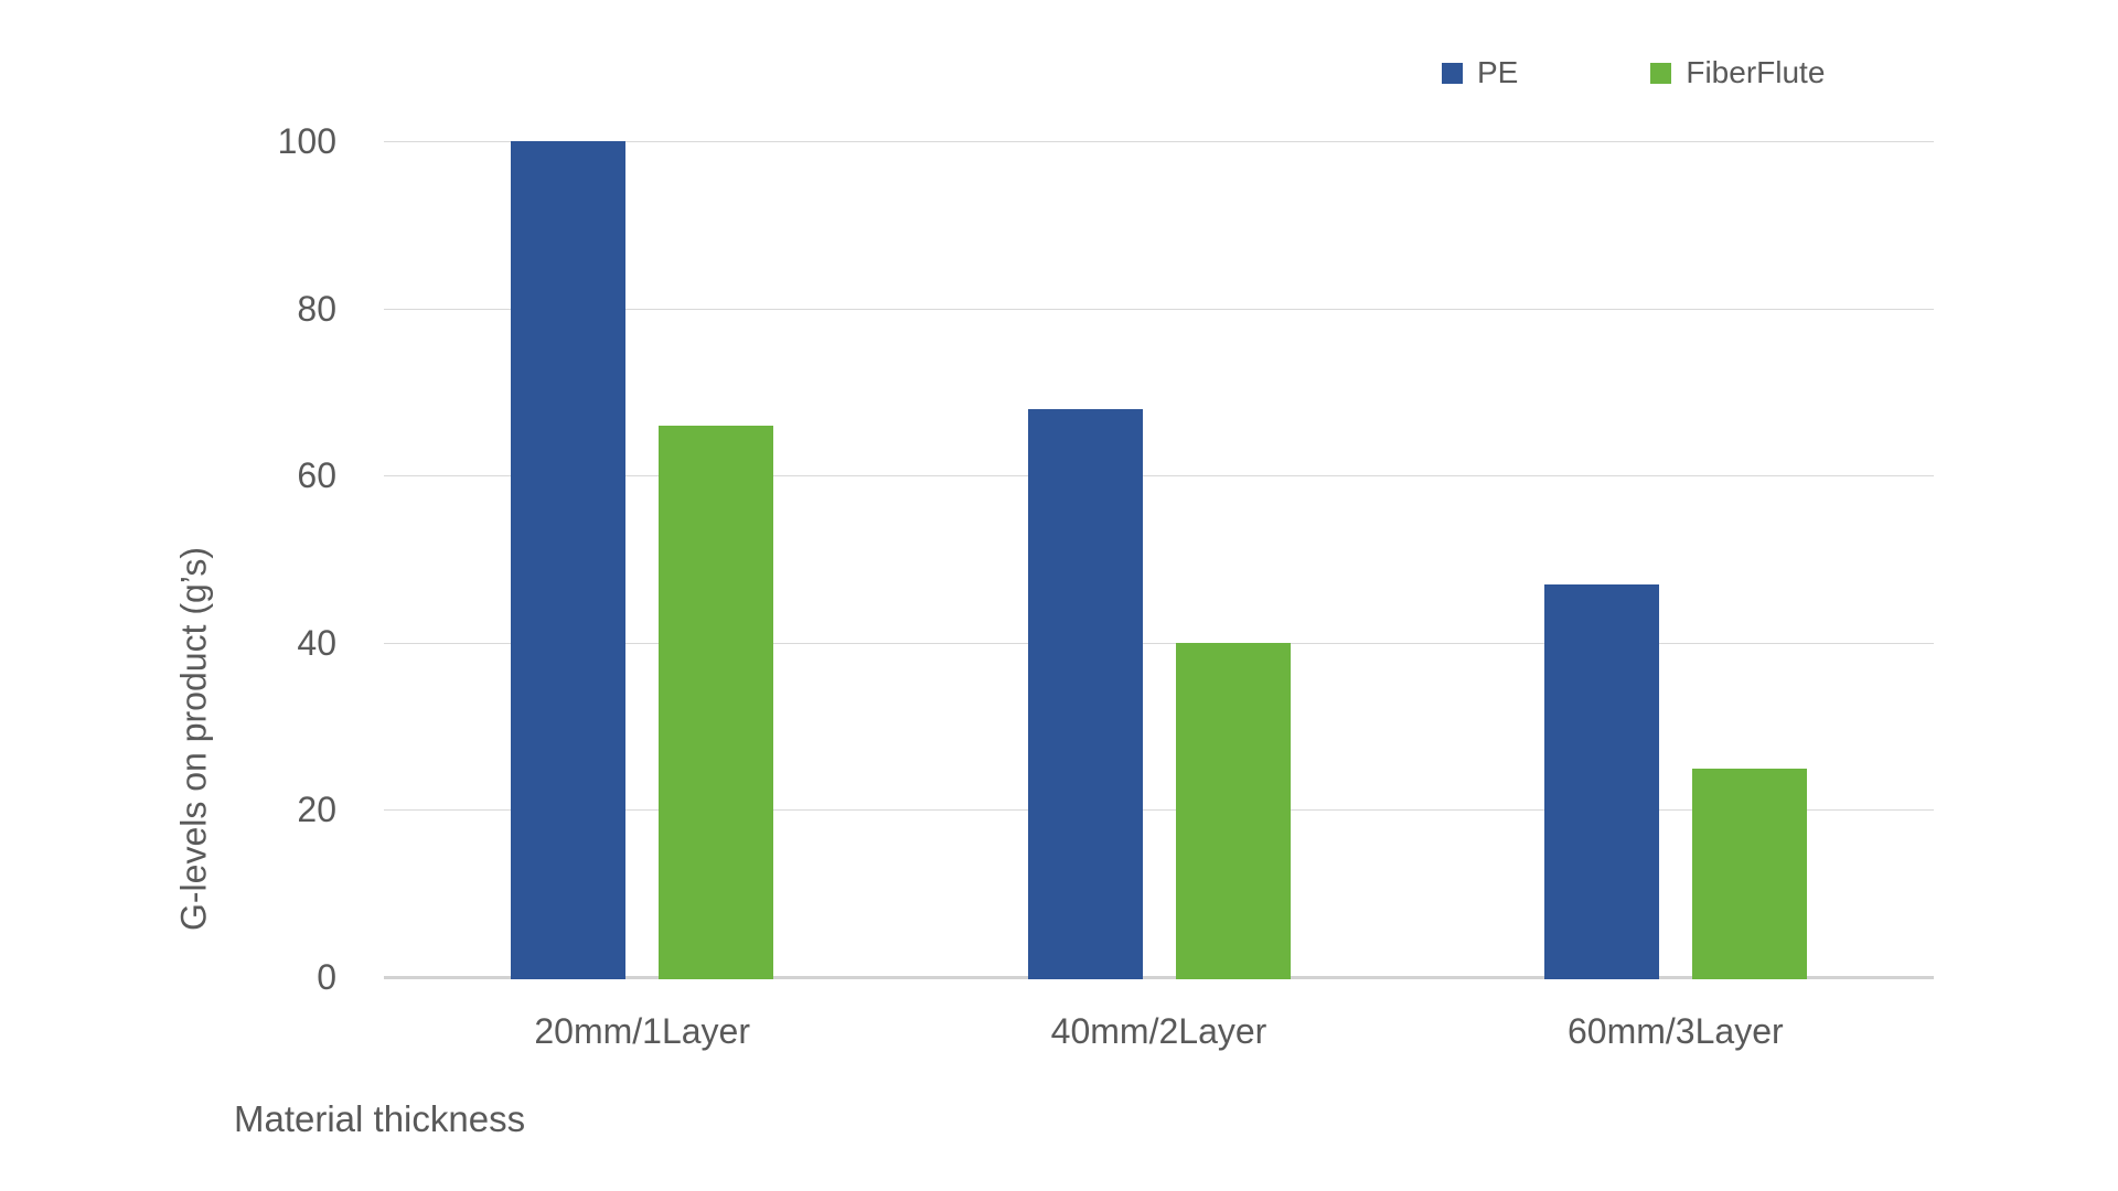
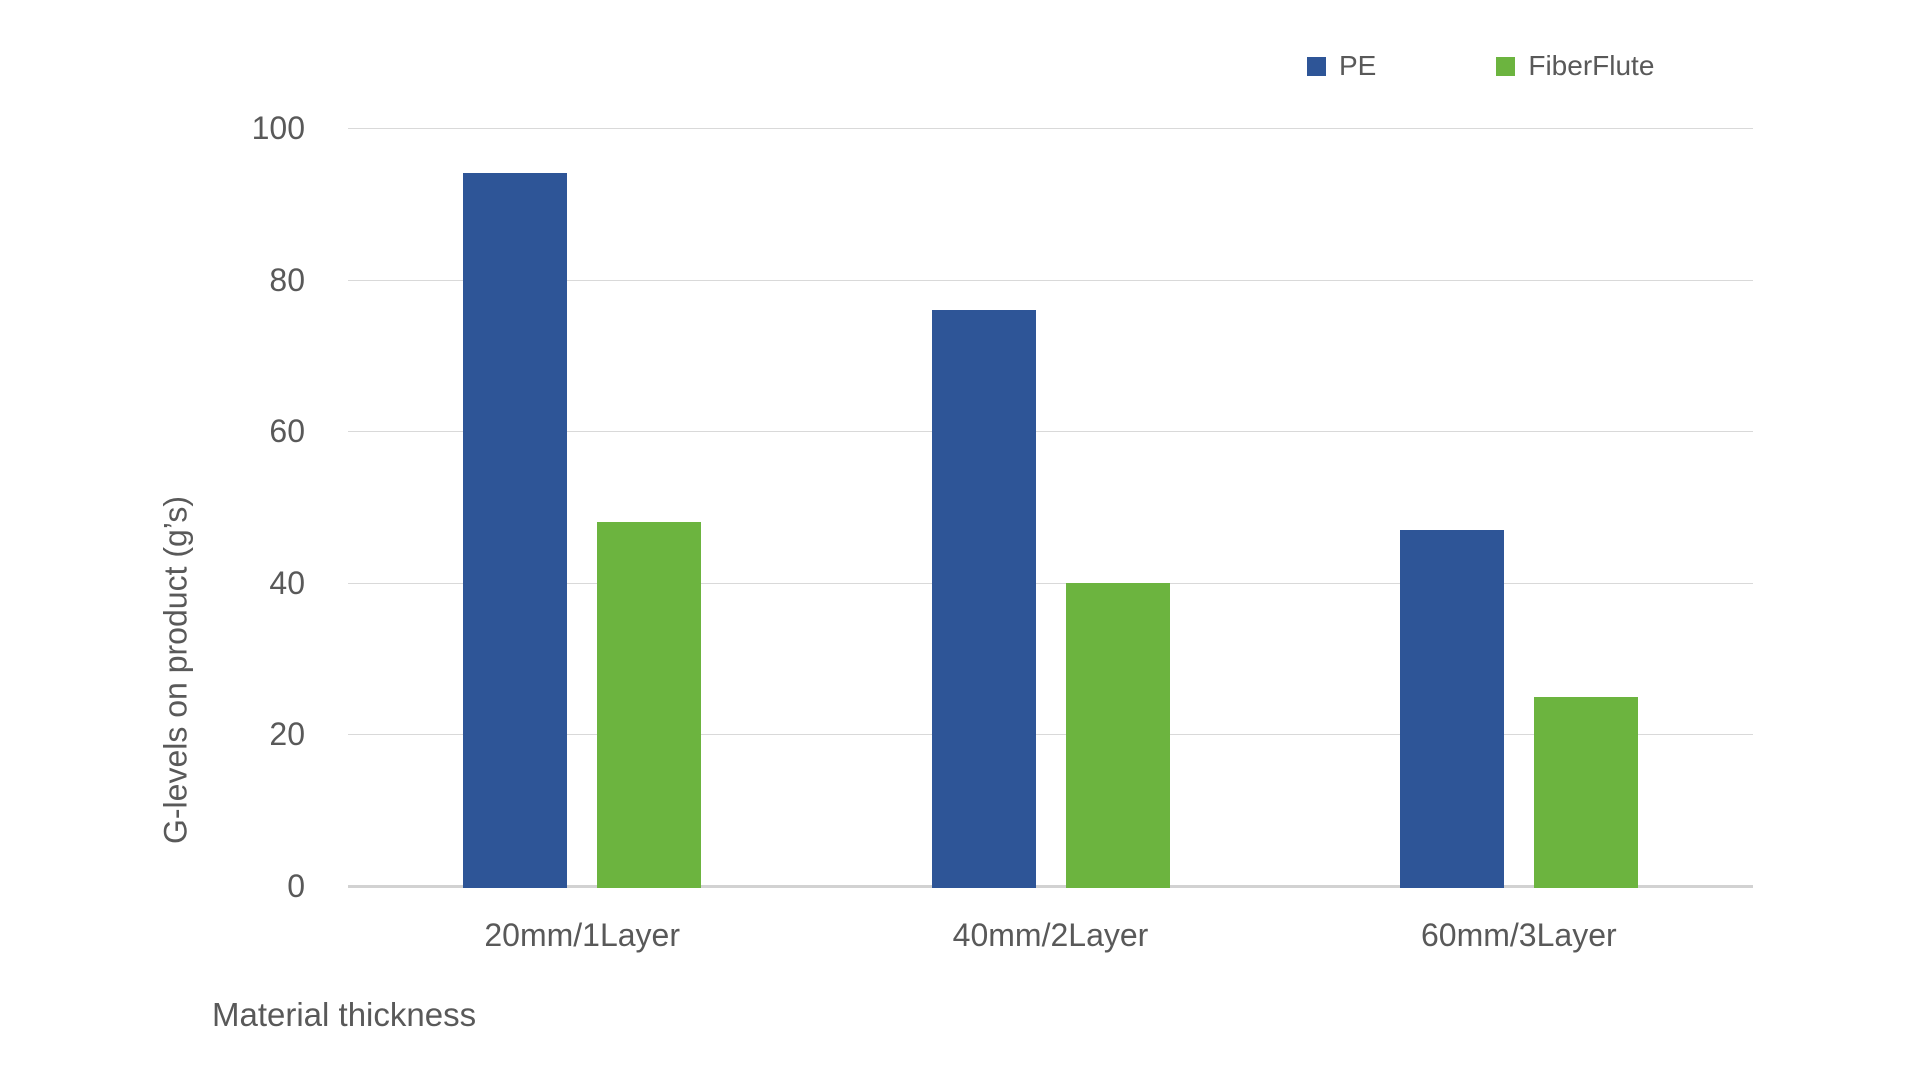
PE/20mm/1Layer: 100 -> 94
FiberFlute/20mm/1Layer: 66 -> 48
PE/40mm/2Layer: 68 -> 76
